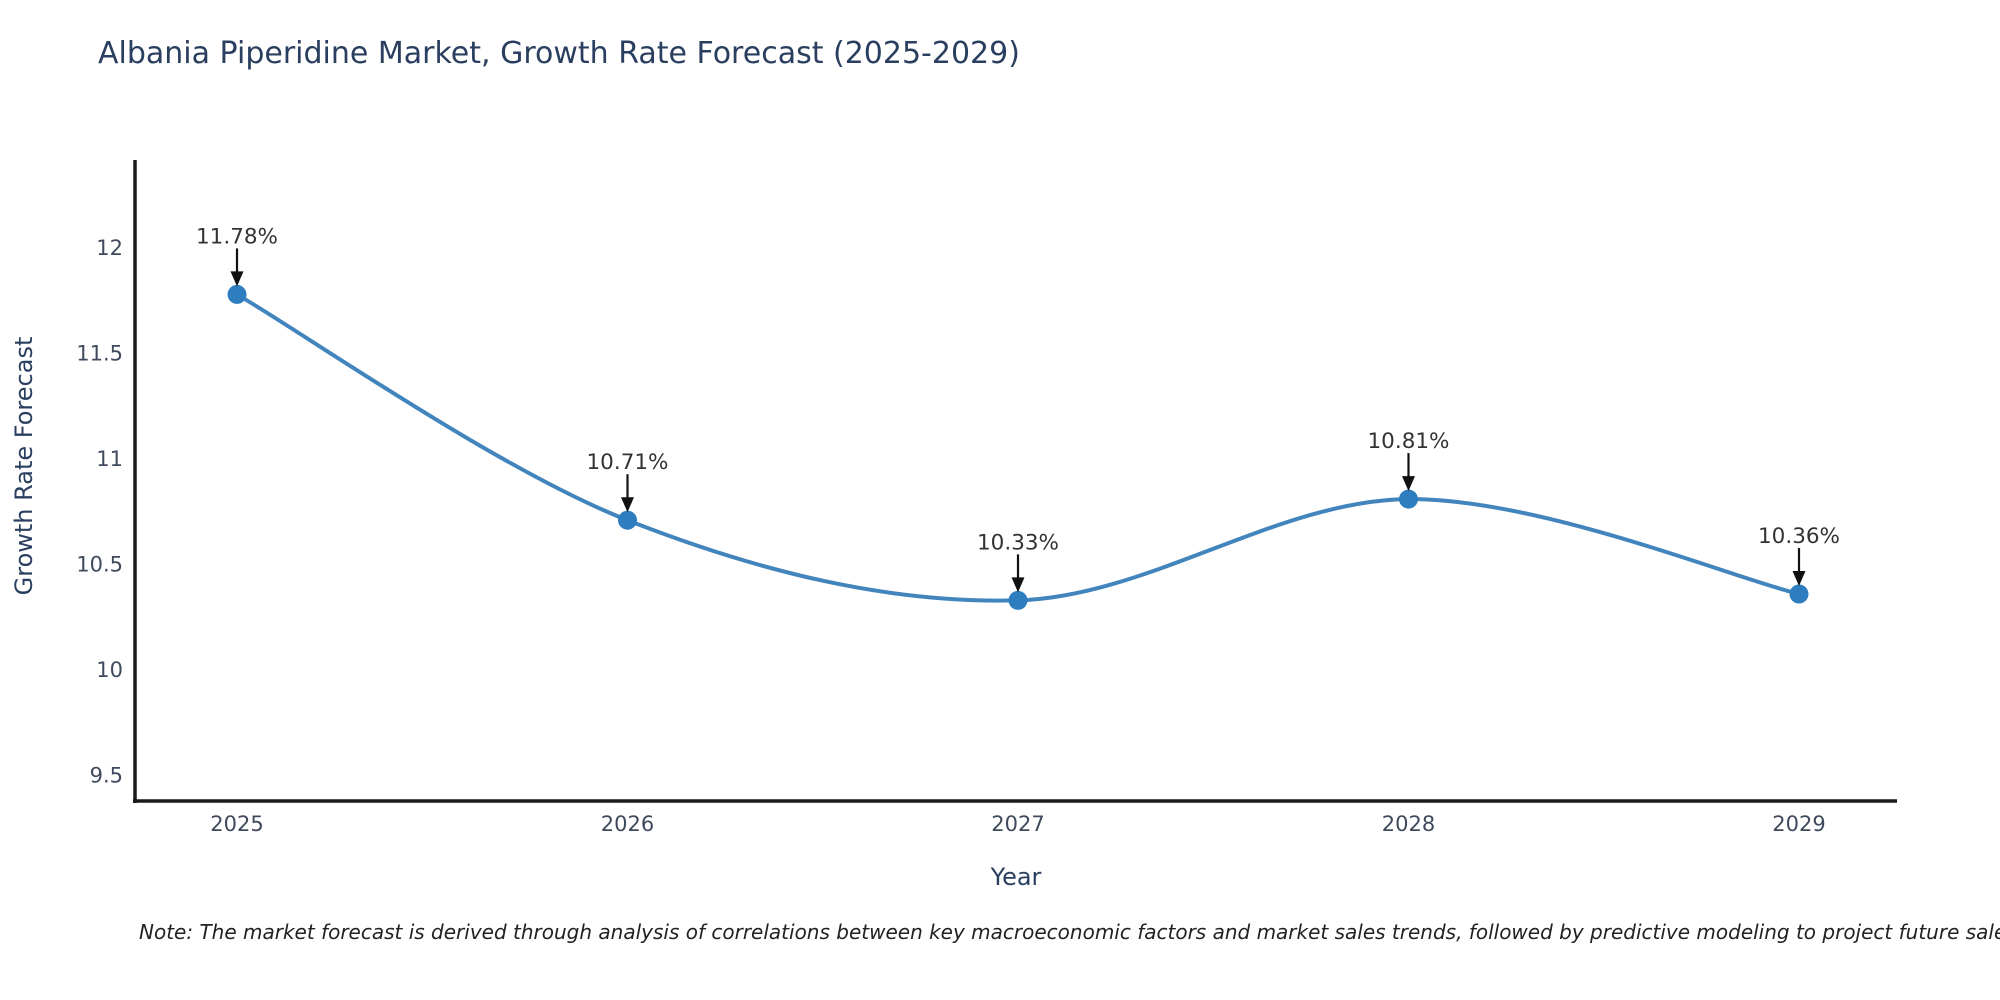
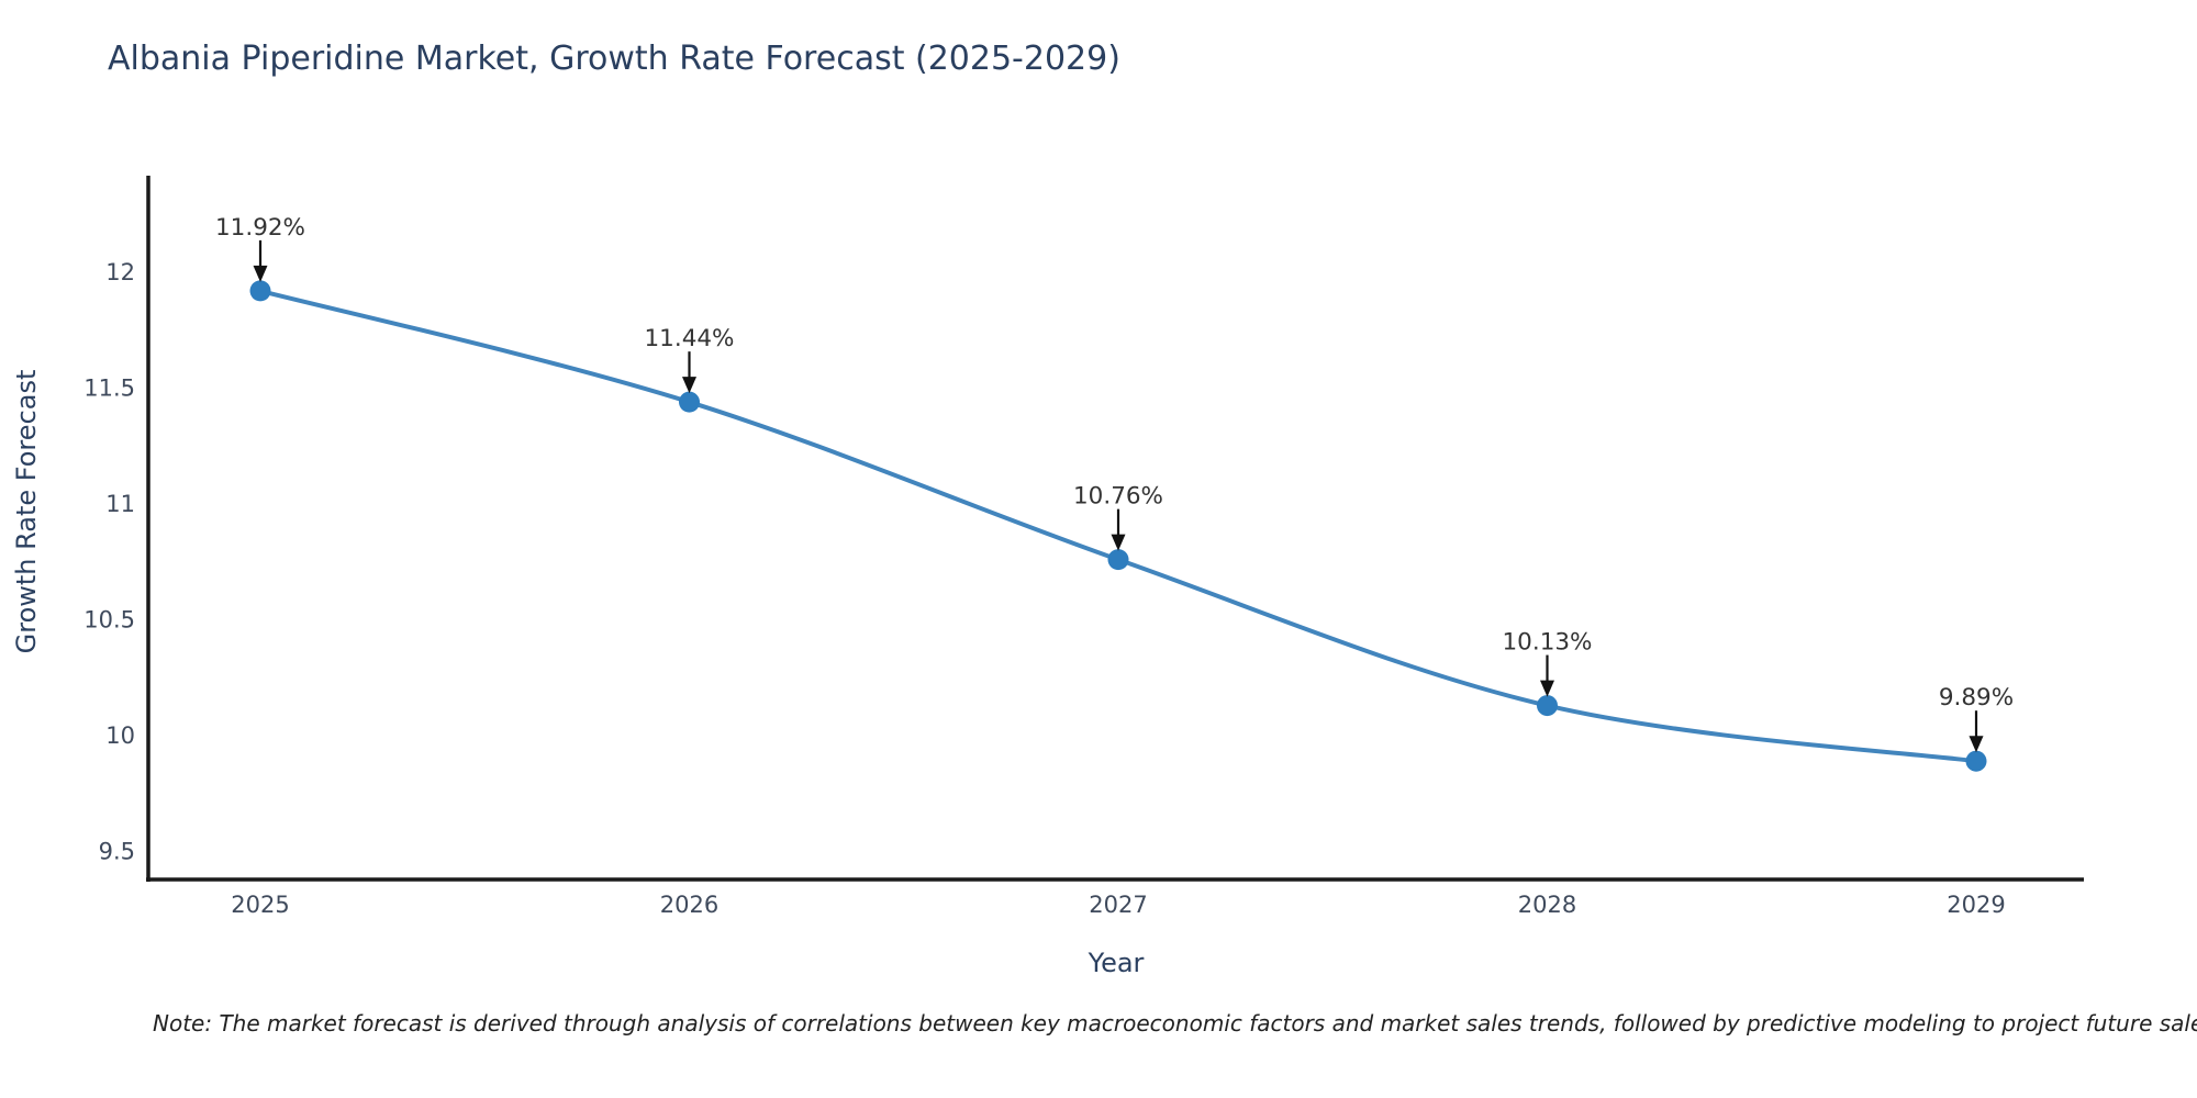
2025: 11.78% -> 11.92%
2026: 10.71% -> 11.44%
2027: 10.33% -> 10.76%
2028: 10.81% -> 10.13%
2029: 10.36% -> 9.89%
